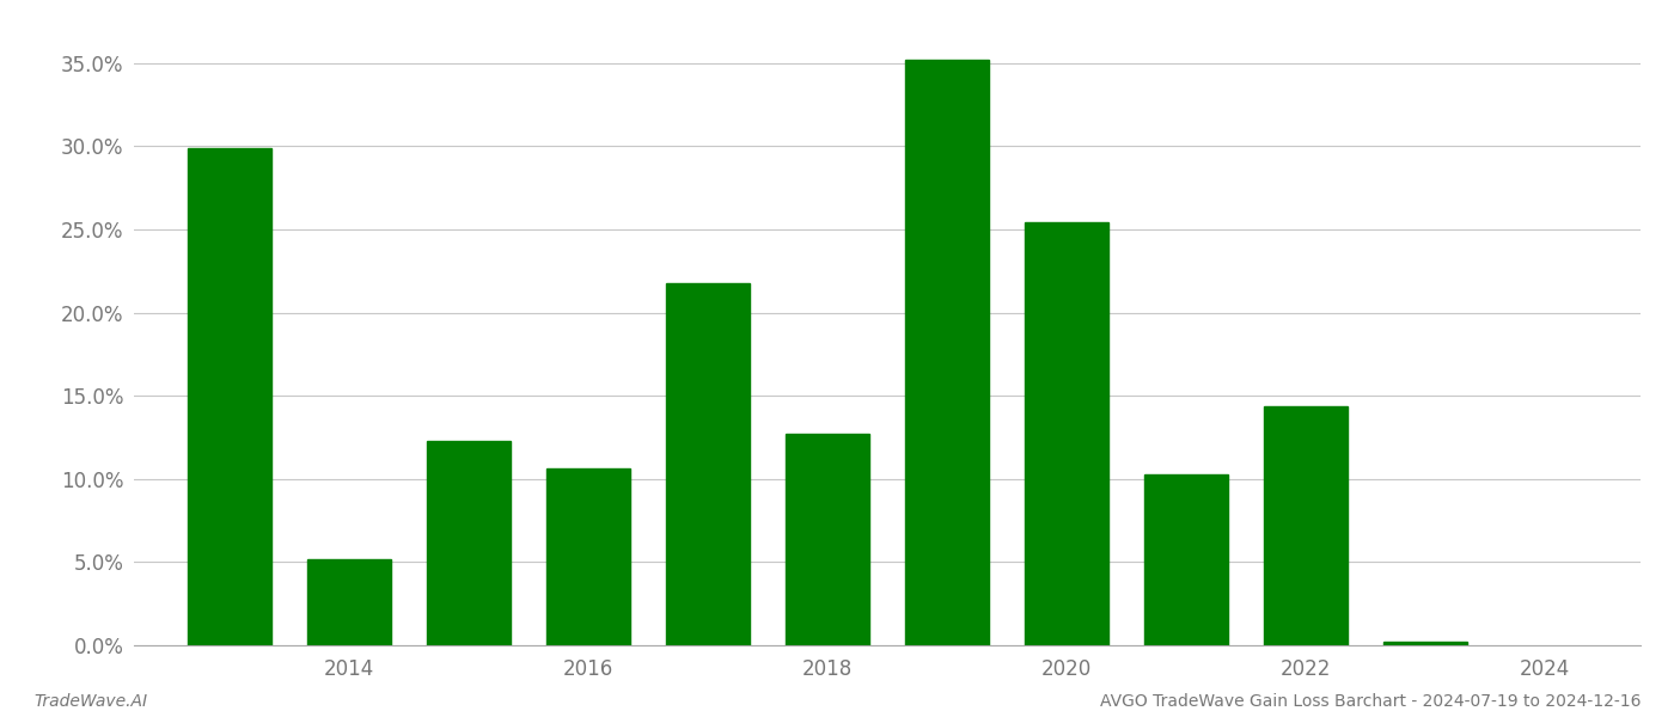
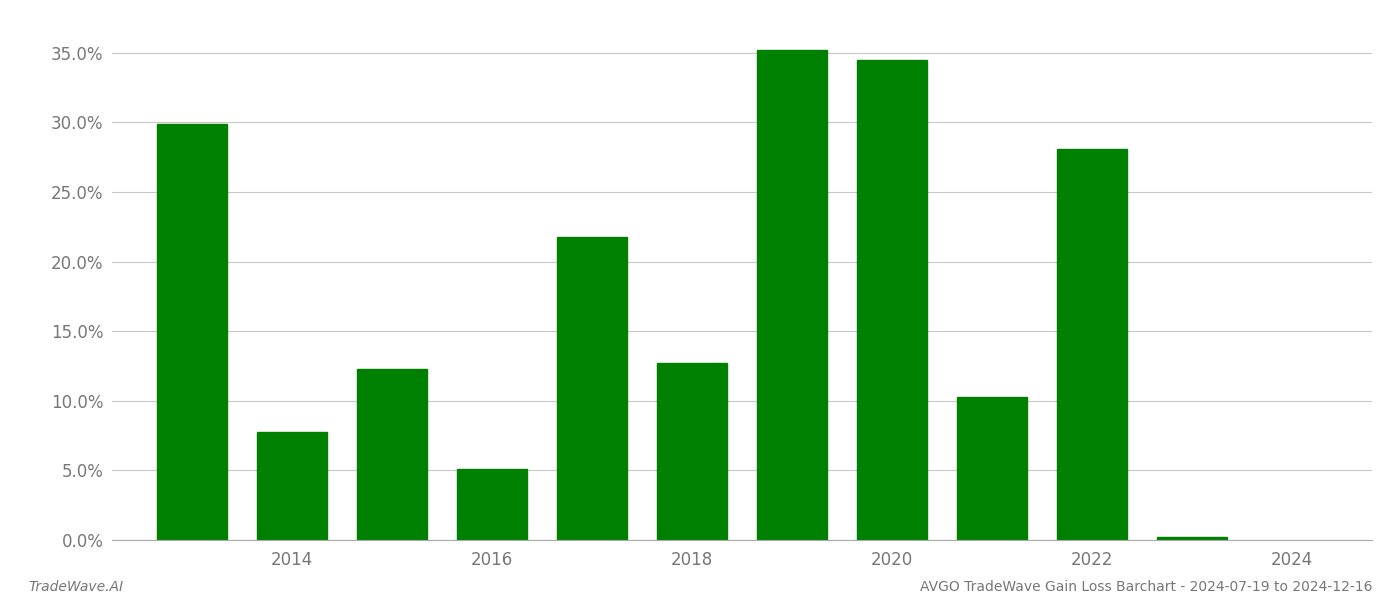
2014: 5.2% -> 7.7%
2016: 10.6% -> 5.1%
2020: 25.4% -> 34.5%
2022: 14.4% -> 28.1%
